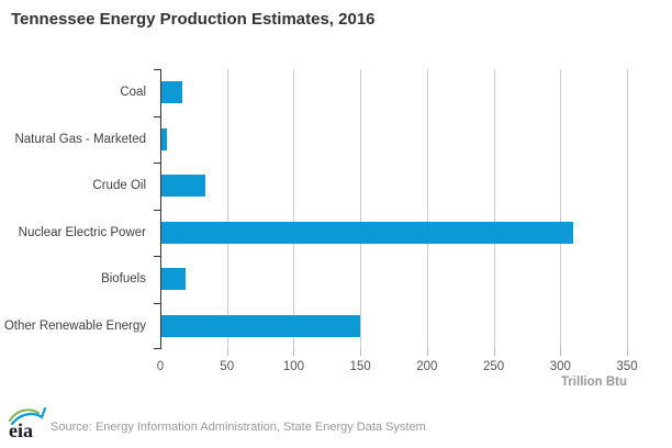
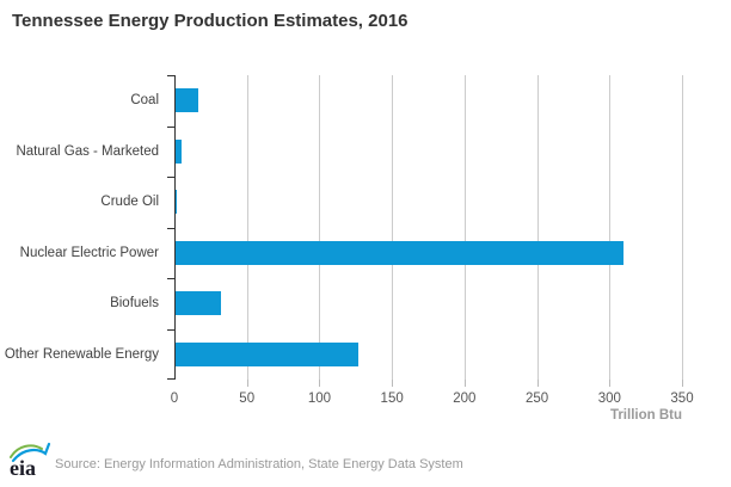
Crude Oil: 33 -> 1
Biofuels: 18 -> 31
Other Renewable Energy: 149 -> 126
